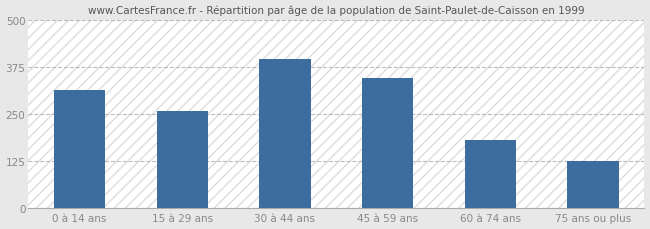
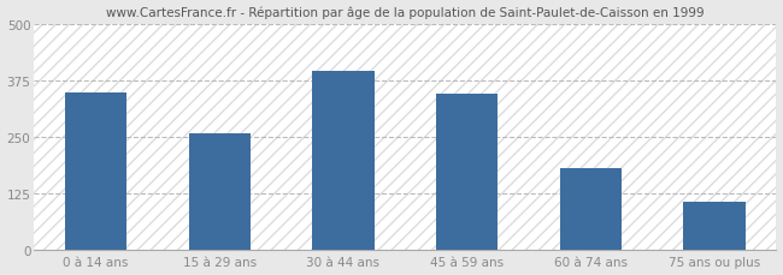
0 à 14 ans: 315 -> 347
75 ans ou plus: 125 -> 107
